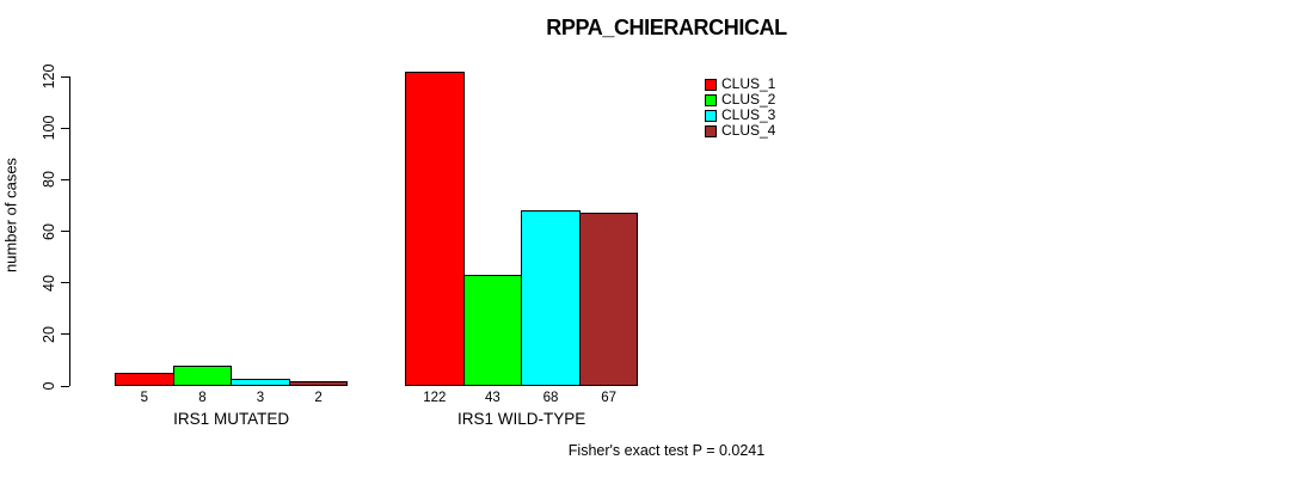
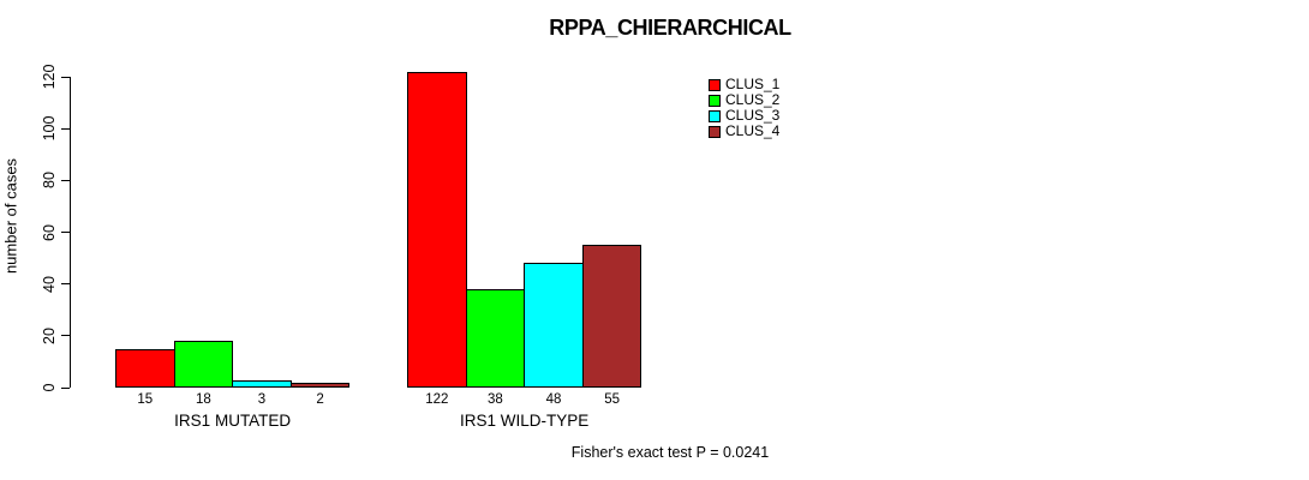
CLUS_1/IRS1 MUTATED: 5 -> 15
CLUS_2/IRS1 MUTATED: 8 -> 18
CLUS_2/IRS1 WILD-TYPE: 43 -> 38
CLUS_3/IRS1 WILD-TYPE: 68 -> 48
CLUS_4/IRS1 WILD-TYPE: 67 -> 55
